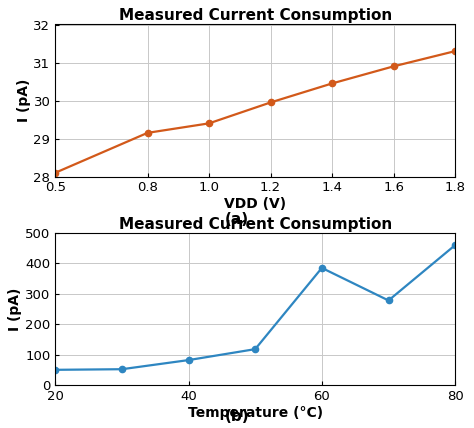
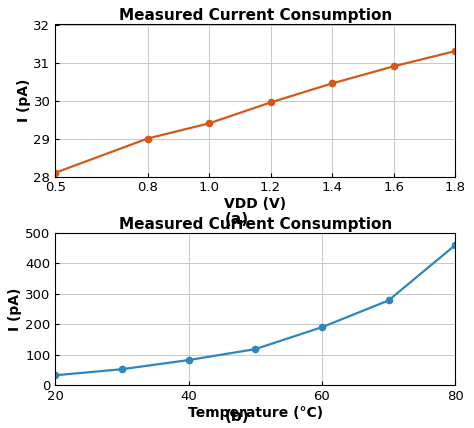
0.8: 29.15 -> 29.00
20: 50 -> 32
60: 385 -> 190
